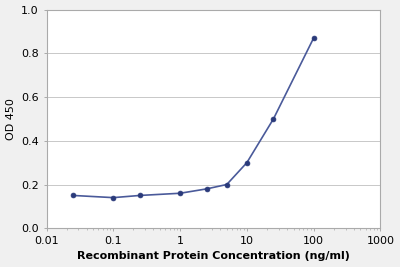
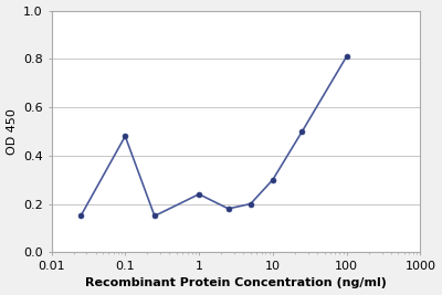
0.1: 0.14 -> 0.48
1: 0.16 -> 0.24
100: 0.87 -> 0.81
